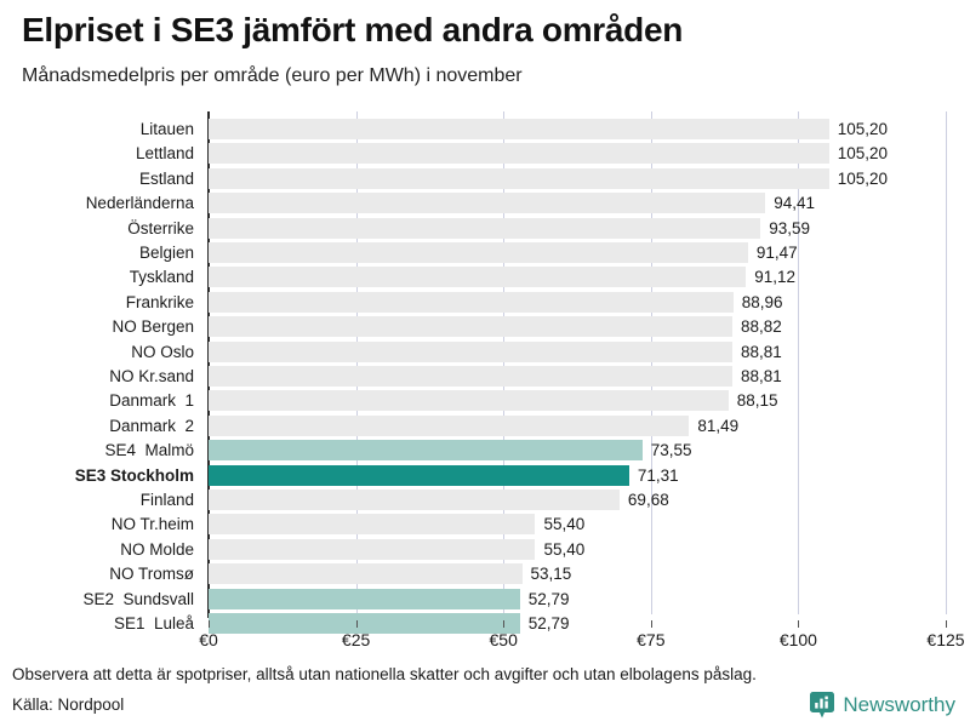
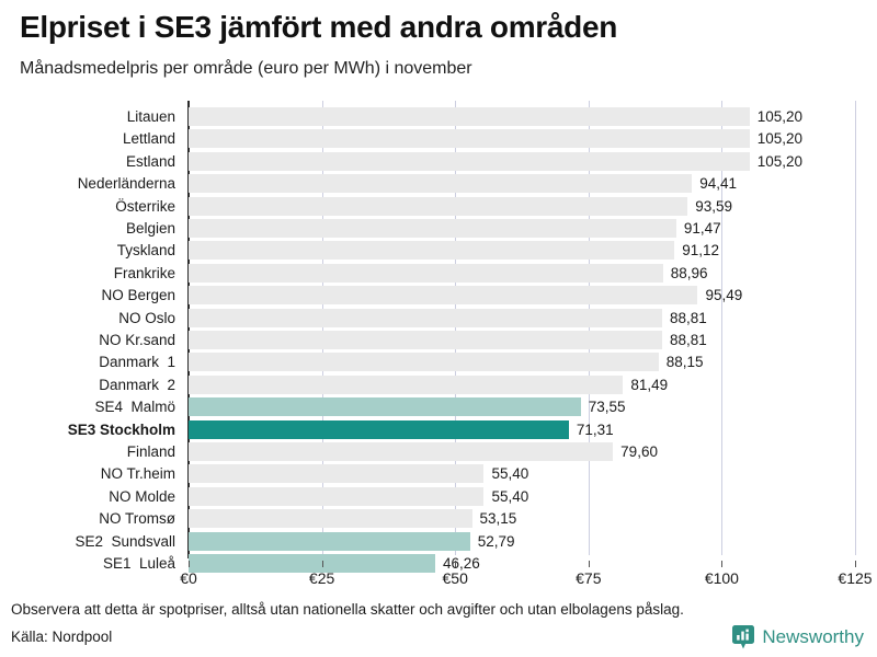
NO Bergen: 88,82 -> 95,49
Finland: 69,68 -> 79,60
SE1 Luleå: 52,79 -> 46,26
